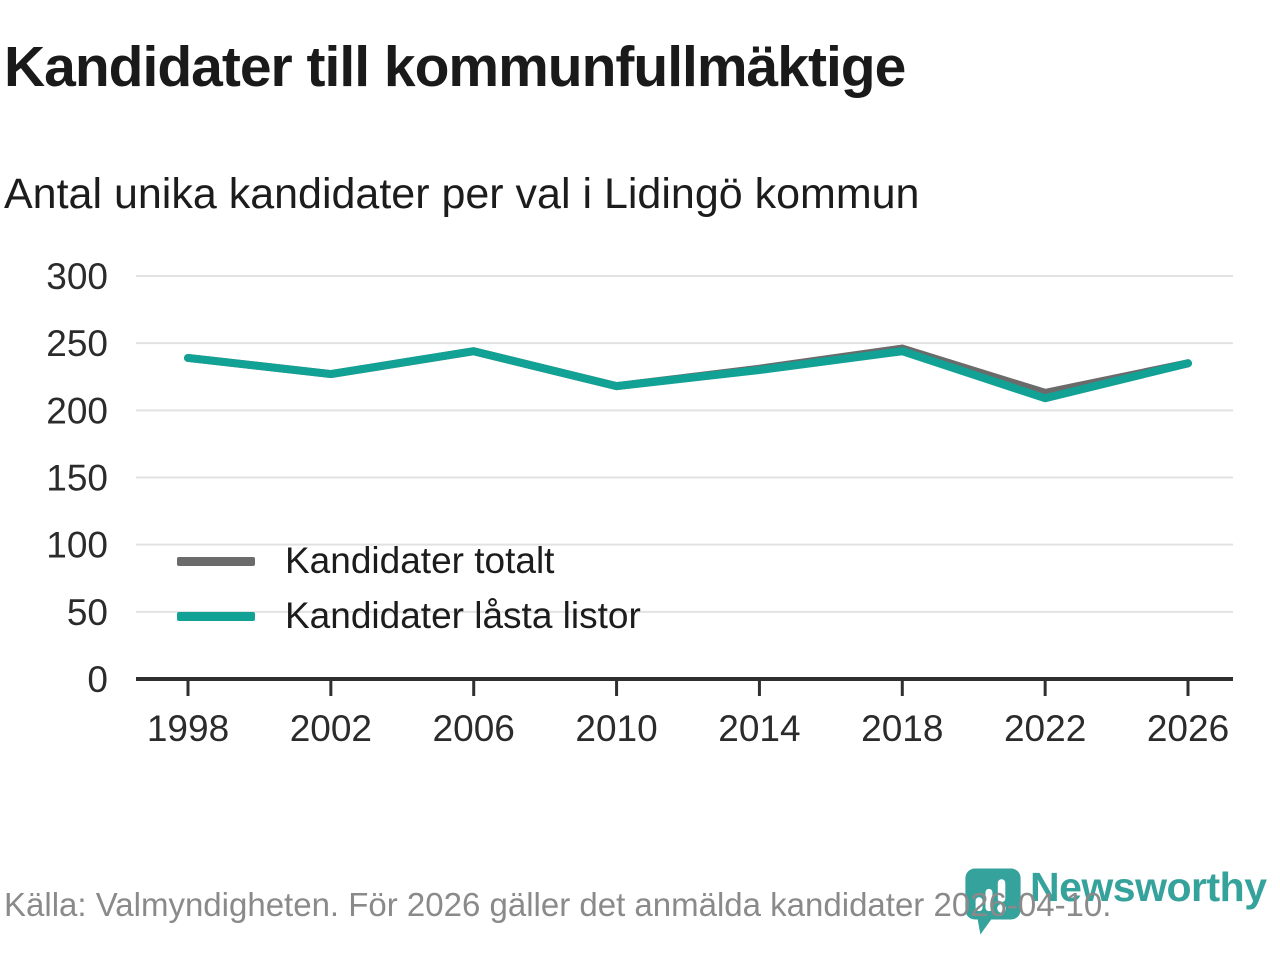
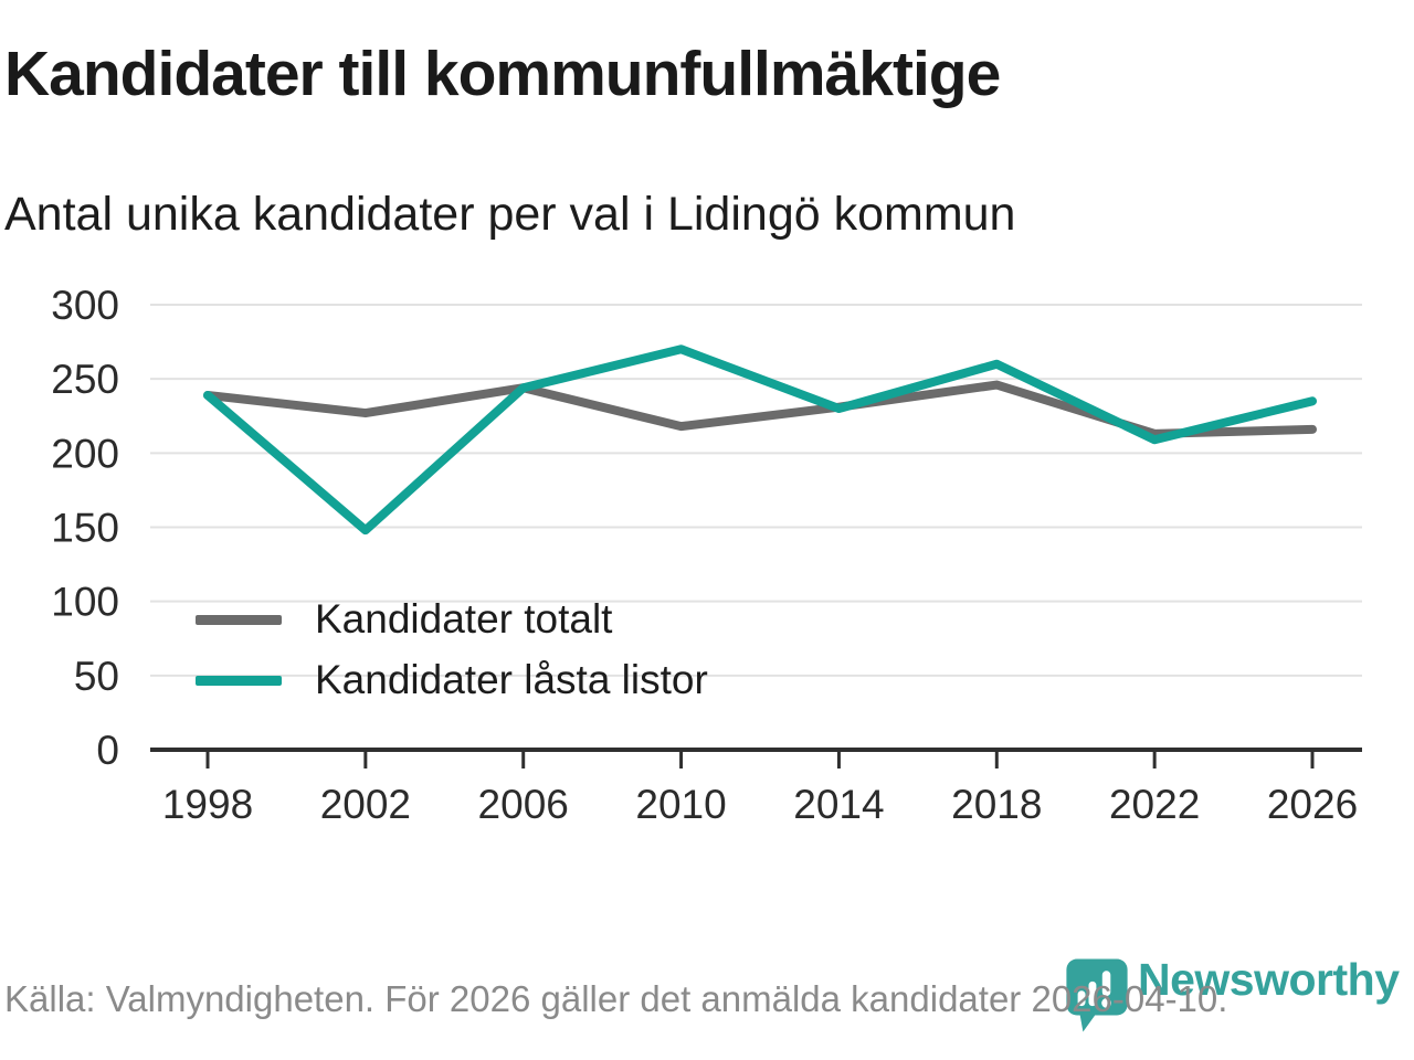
Kandidater låsta listor/2002: 227 -> 148
Kandidater låsta listor/2010: 218 -> 270
Kandidater låsta listor/2018: 244 -> 260
Kandidater totalt/2026: 235 -> 216
